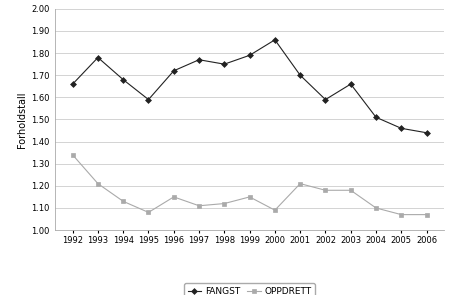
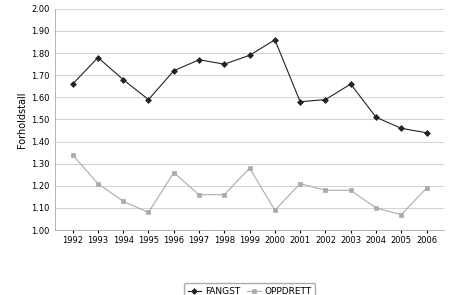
OPPDRETT/1996: 1.15 -> 1.26
OPPDRETT/1997: 1.11 -> 1.16
OPPDRETT/1998: 1.12 -> 1.16
OPPDRETT/1999: 1.15 -> 1.28
FANGST/2001: 1.70 -> 1.58
OPPDRETT/2006: 1.07 -> 1.19
